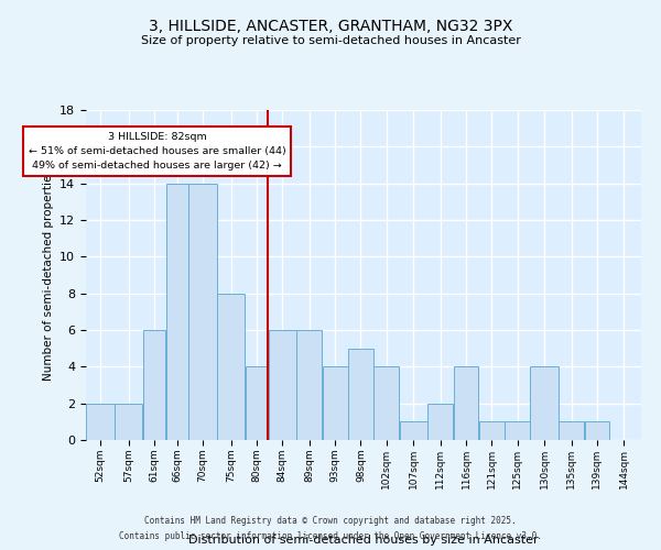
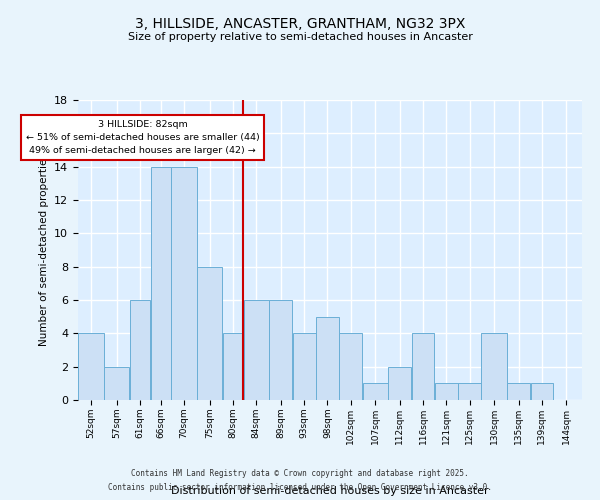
52sqm: 2 -> 4
